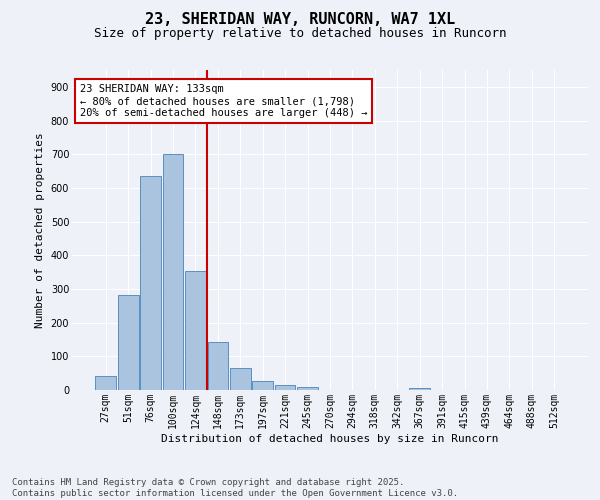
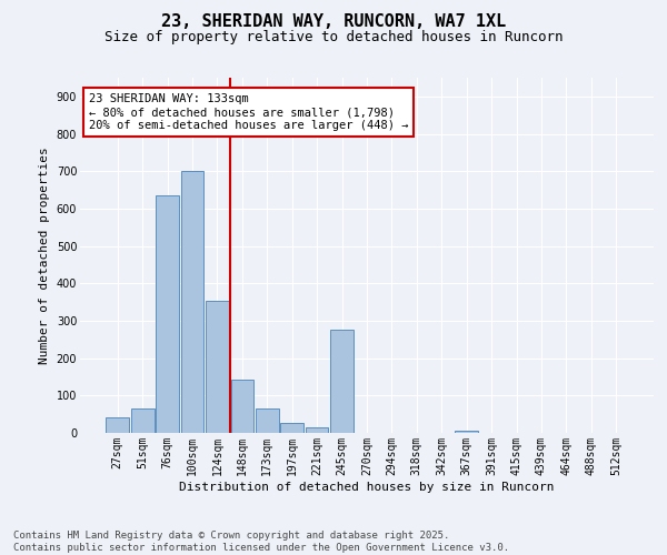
51sqm: 283 -> 65
245sqm: 10 -> 275
